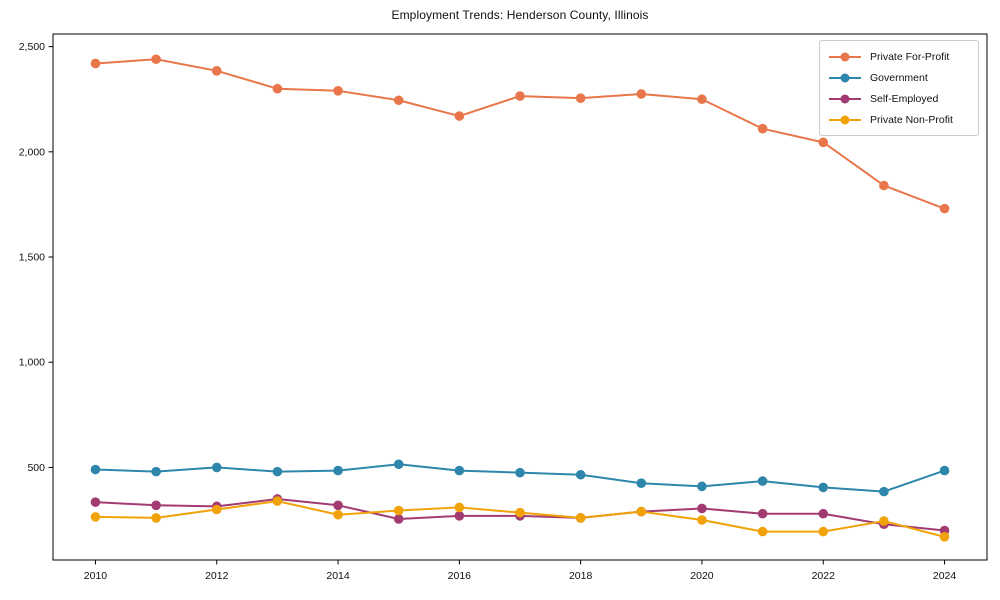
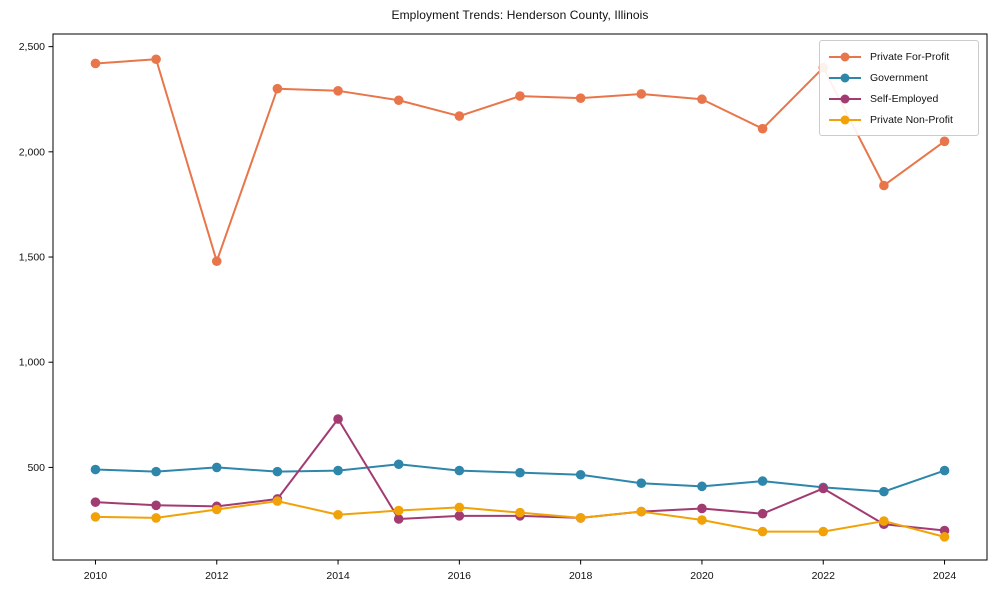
Private For-Profit/2012: 2380 -> 1480
Self-Employed/2014: 320 -> 730
Private For-Profit/2022: 2040 -> 2400
Self-Employed/2022: 280 -> 400
Private For-Profit/2024: 1730 -> 2050
